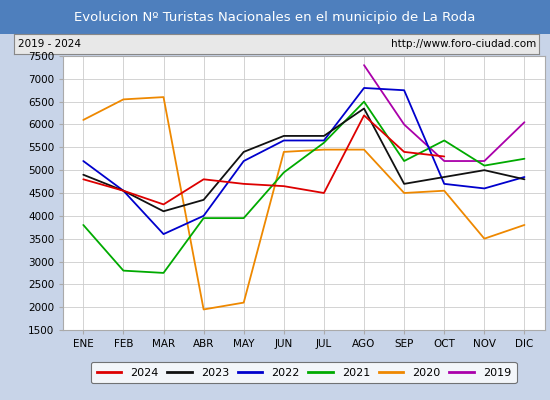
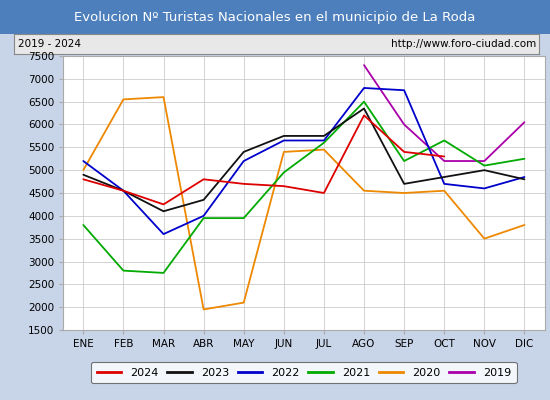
2020/ENE: 6100 -> 5000
2020/AGO: 5450 -> 4550
